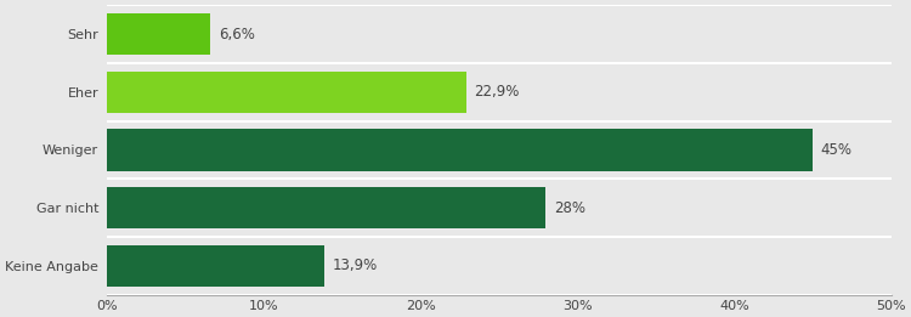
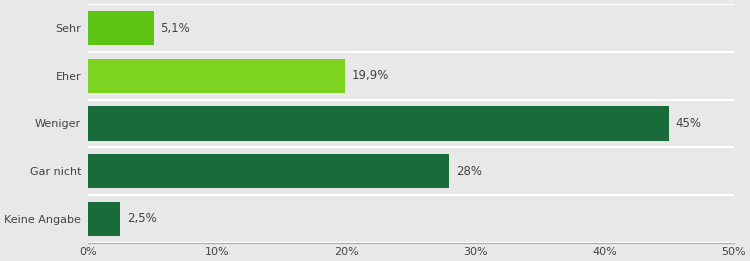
Sehr: 6,6% -> 5,1%
Eher: 22,9% -> 19,9%
Keine Angabe: 13,9% -> 2,5%
